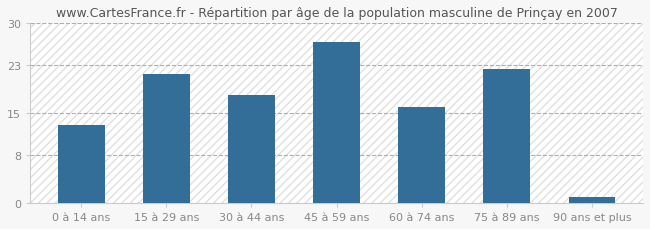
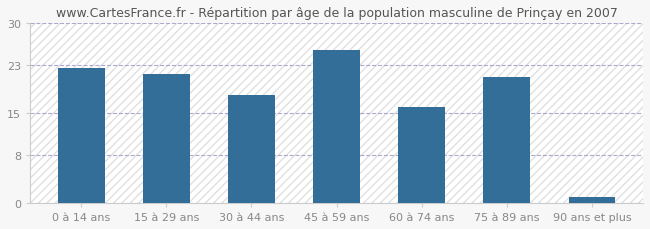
0 à 14 ans: 13.0 -> 22.5
45 à 59 ans: 26.8 -> 25.5
75 à 89 ans: 22.4 -> 21.0
